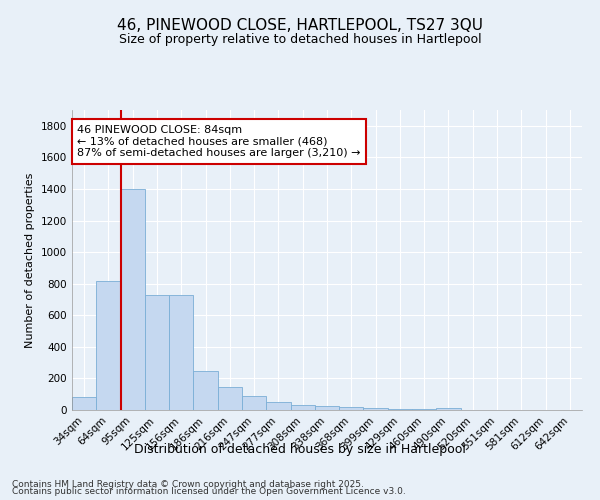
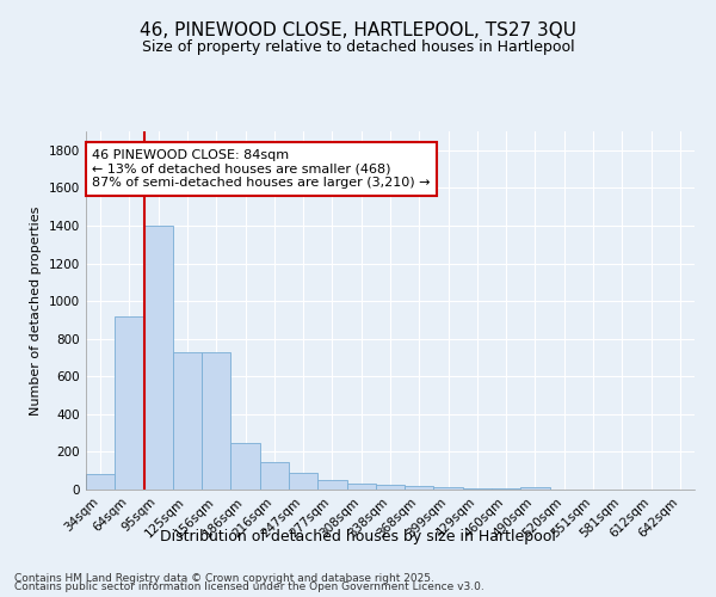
64sqm: 820 -> 920
